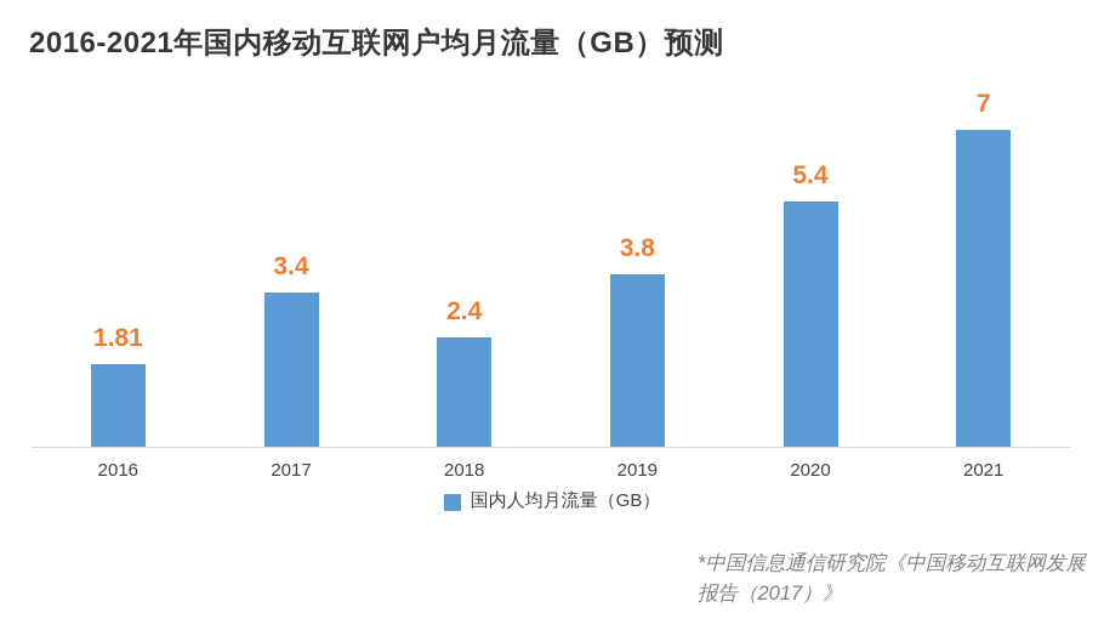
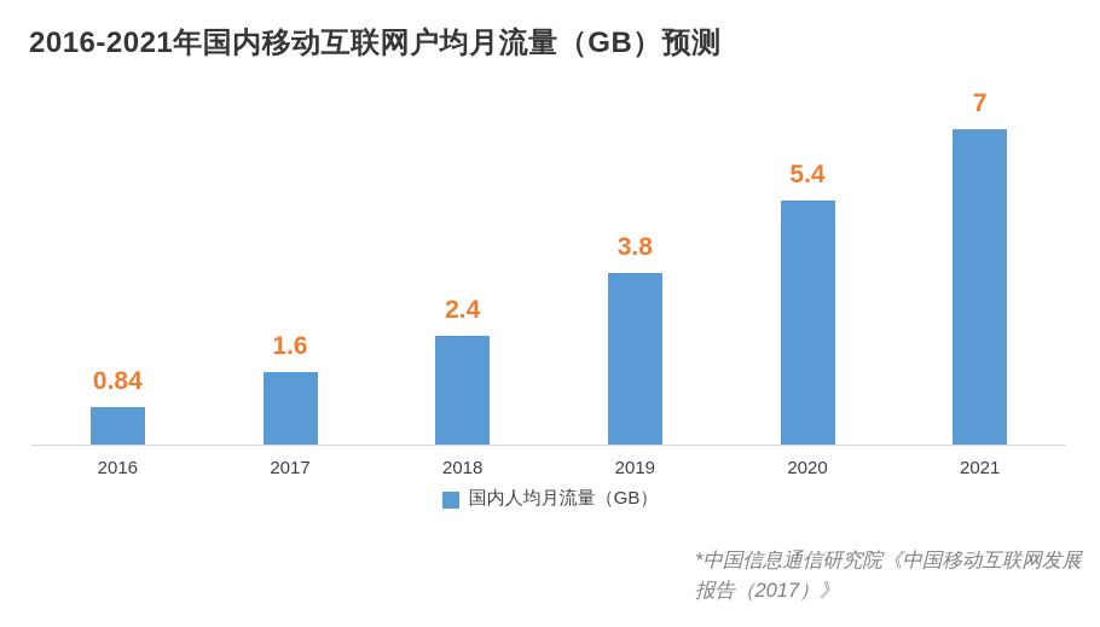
2016: 1.81 -> 0.84
2017: 3.4 -> 1.6
